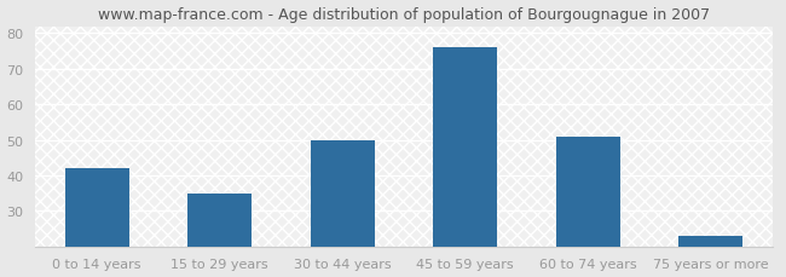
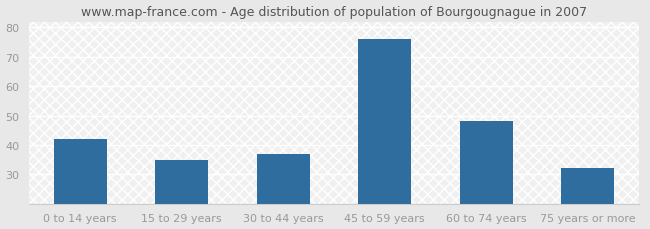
30 to 44 years: 50 -> 37
60 to 74 years: 51 -> 48
75 years or more: 23 -> 32
